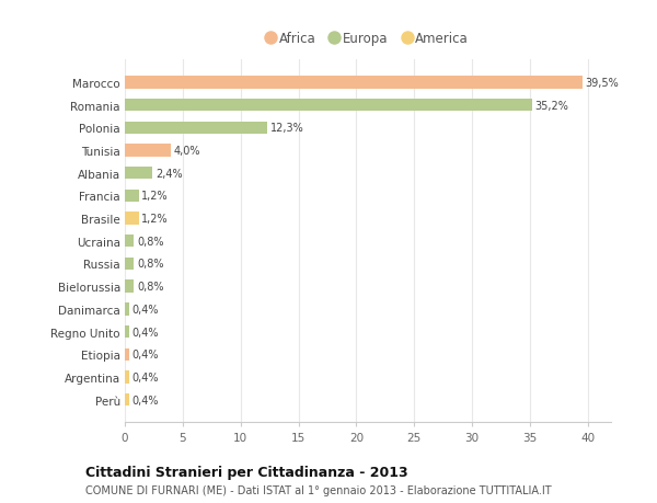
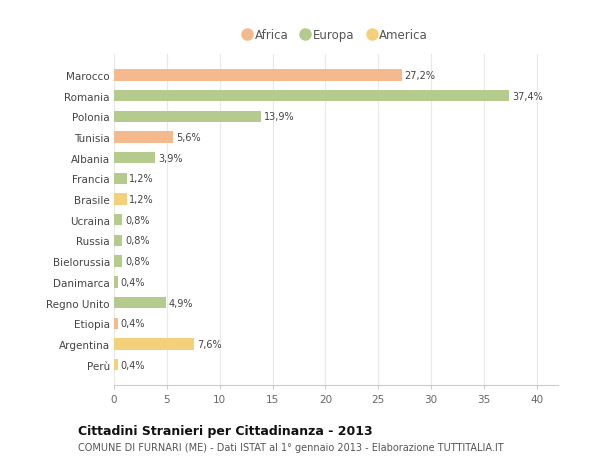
Marocco: 39,5% -> 27,2%
Romania: 35,2% -> 37,4%
Polonia: 12,3% -> 13,9%
Tunisia: 4,0% -> 5,6%
Albania: 2,4% -> 3,9%
Regno Unito: 0,4% -> 4,9%
Argentina: 0,4% -> 7,6%
